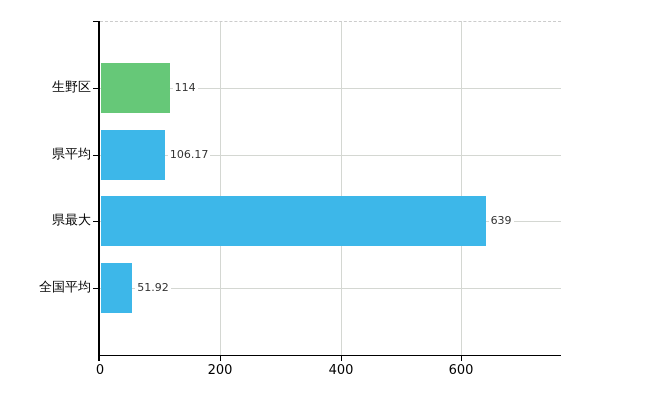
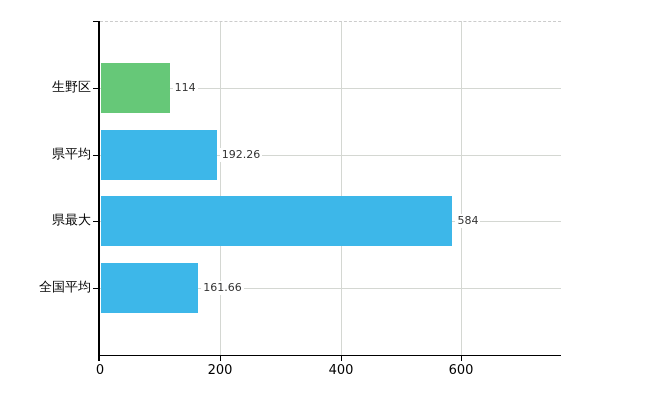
県平均: 106.17 -> 192.26
県最大: 639 -> 584
全国平均: 51.92 -> 161.66
